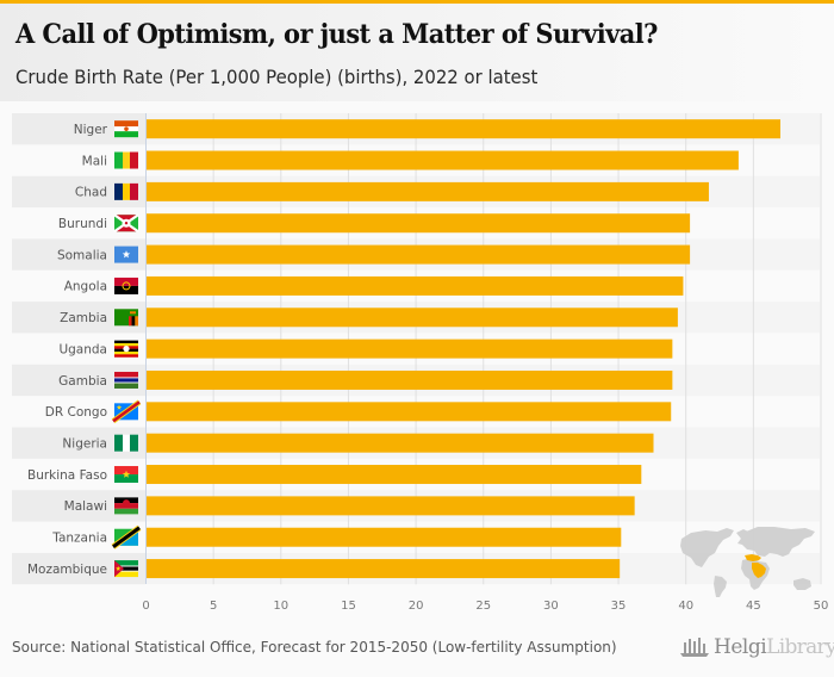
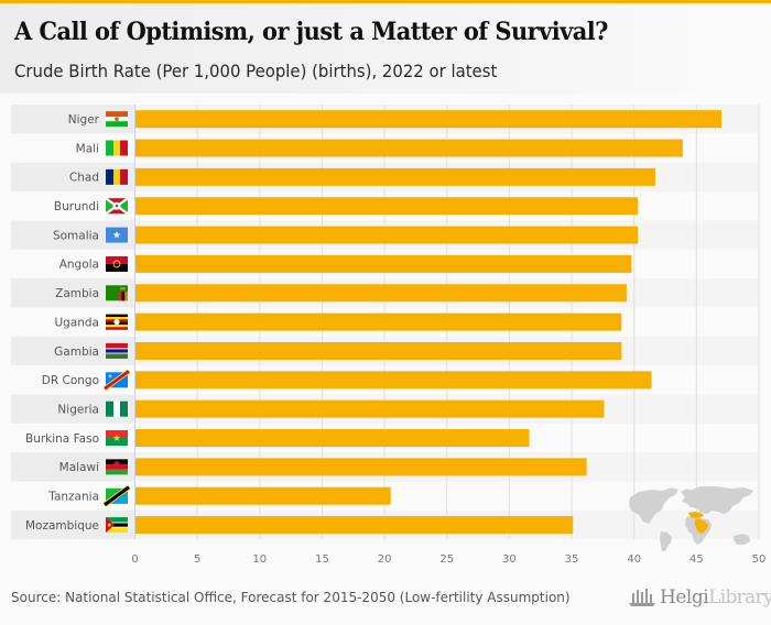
DR Congo: 38.9 -> 41.4
Burkina Faso: 36.7 -> 31.6
Tanzania: 35.2 -> 20.5
